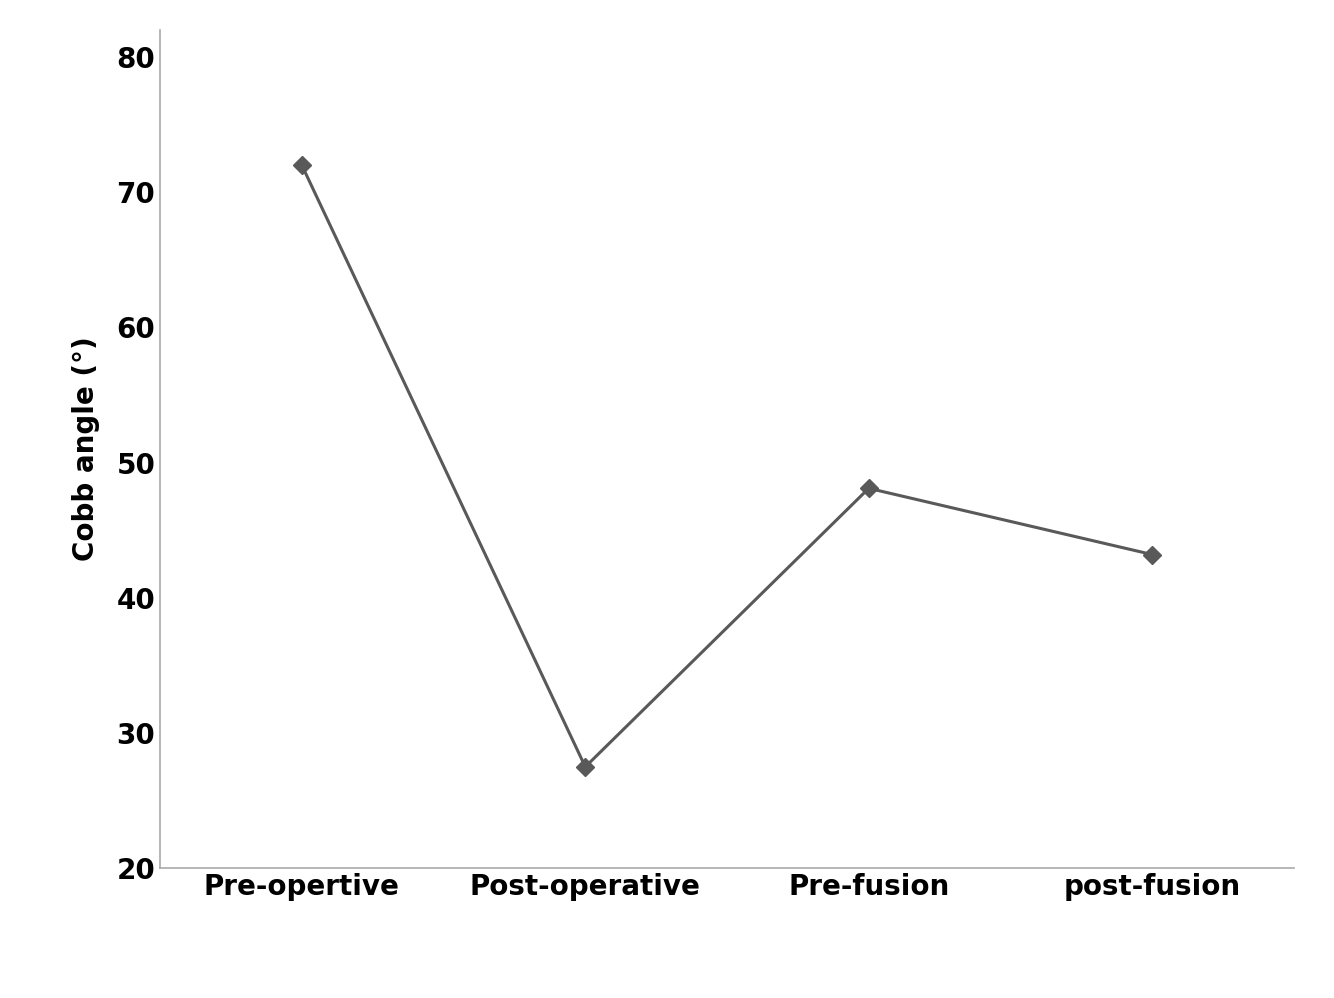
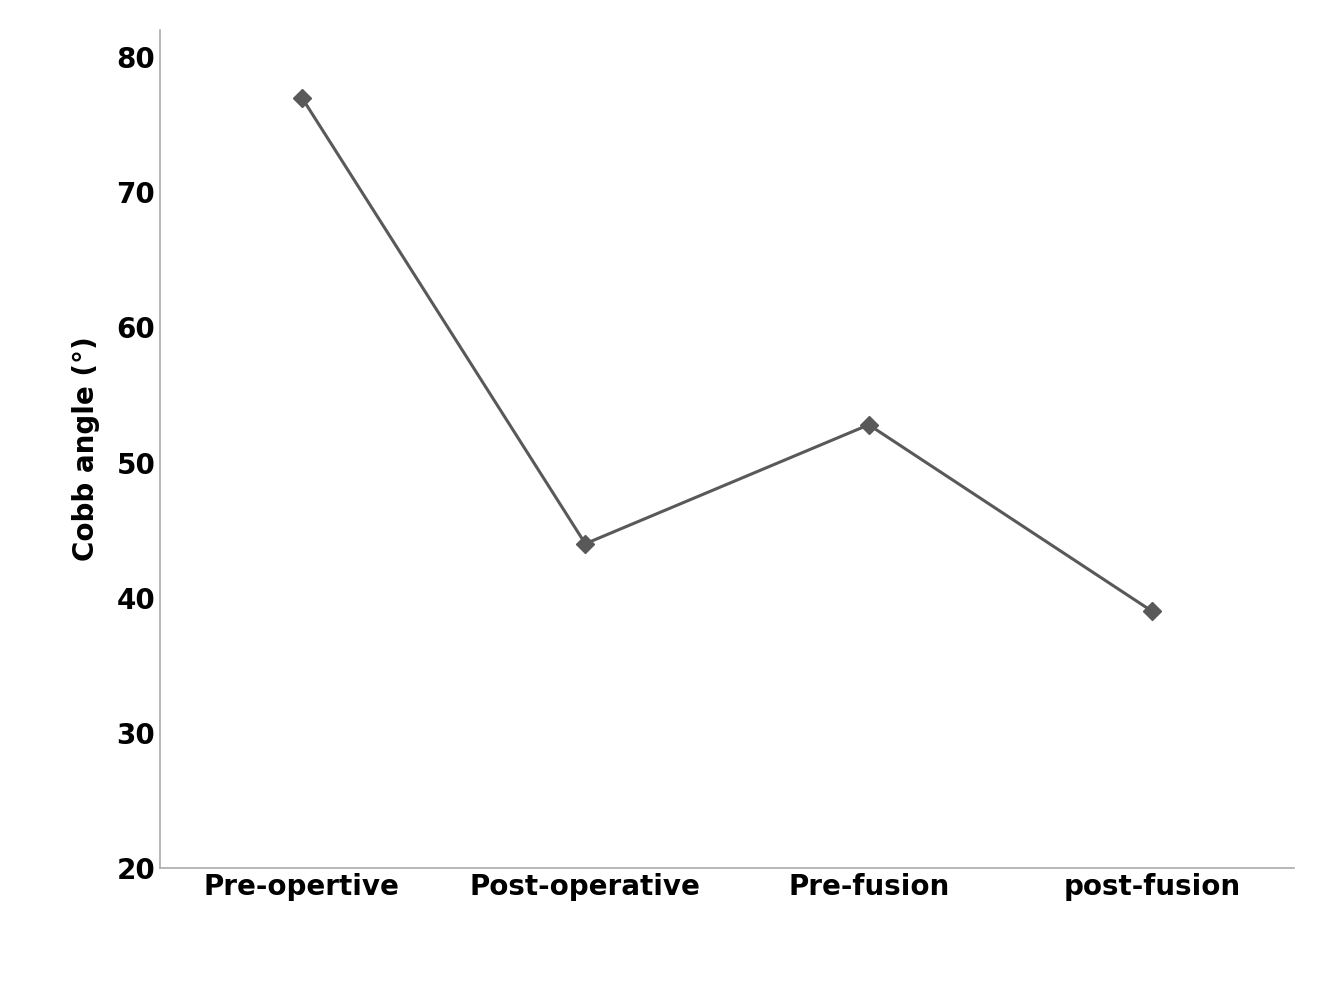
Pre-opertive: 72.0 -> 77.0
Post-operative: 27.5 -> 44.0
Pre-fusion: 48.1 -> 52.8
post-fusion: 43.2 -> 39.0
